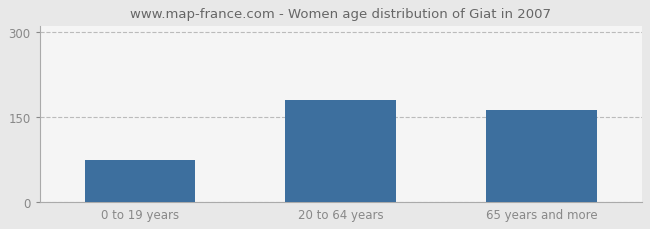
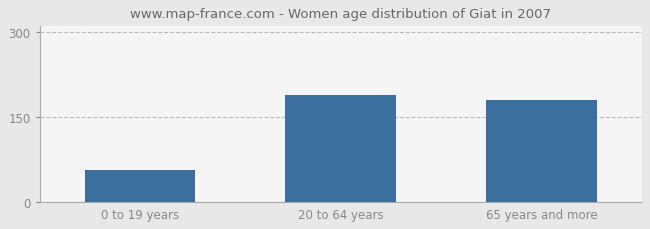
0 to 19 years: 75 -> 56
20 to 64 years: 180 -> 190
65 years and more: 163 -> 180
